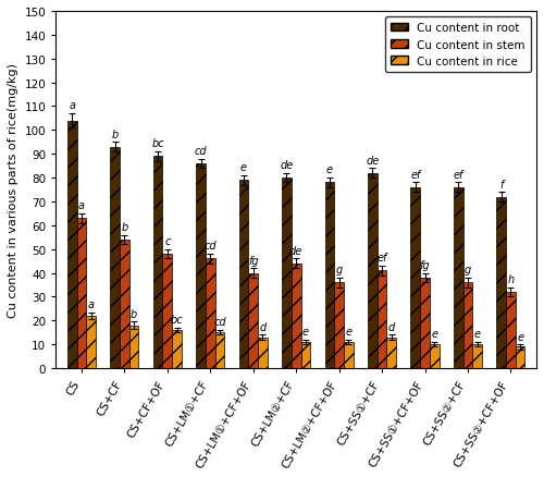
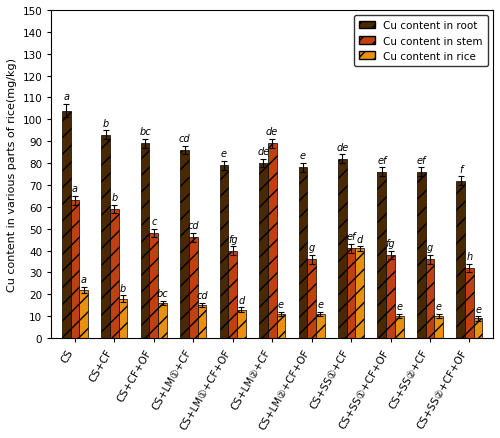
Cu content in stem/CS+CF: 54 -> 59
Cu content in stem/CS+LM②+CF: 44 -> 89
Cu content in rice/CS+SS①+CF: 13 -> 41
